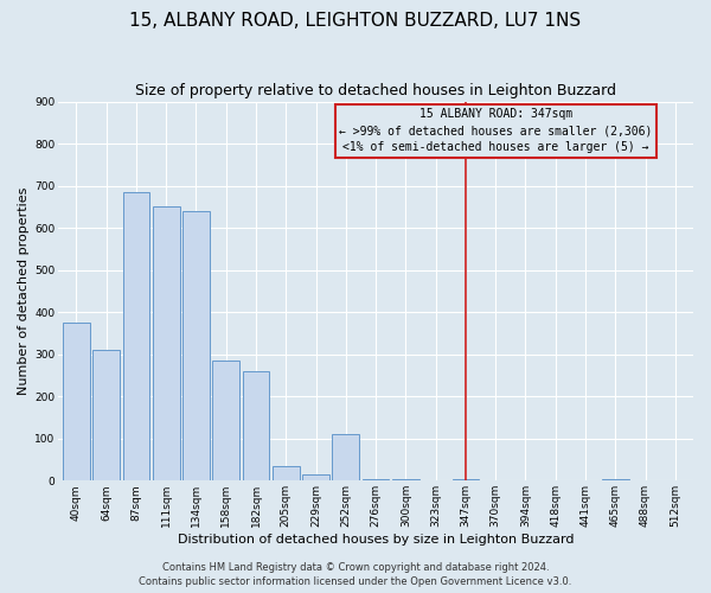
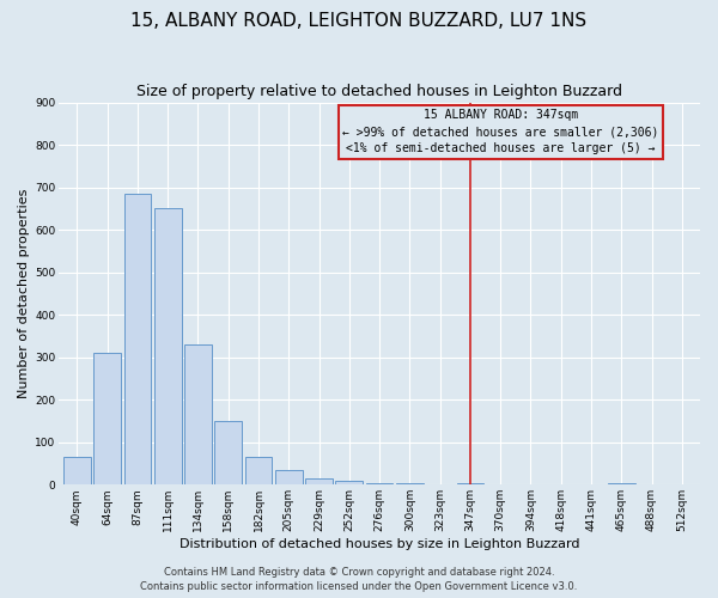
40sqm: 375 -> 65
134sqm: 640 -> 330
158sqm: 285 -> 150
182sqm: 260 -> 65
252sqm: 110 -> 10
